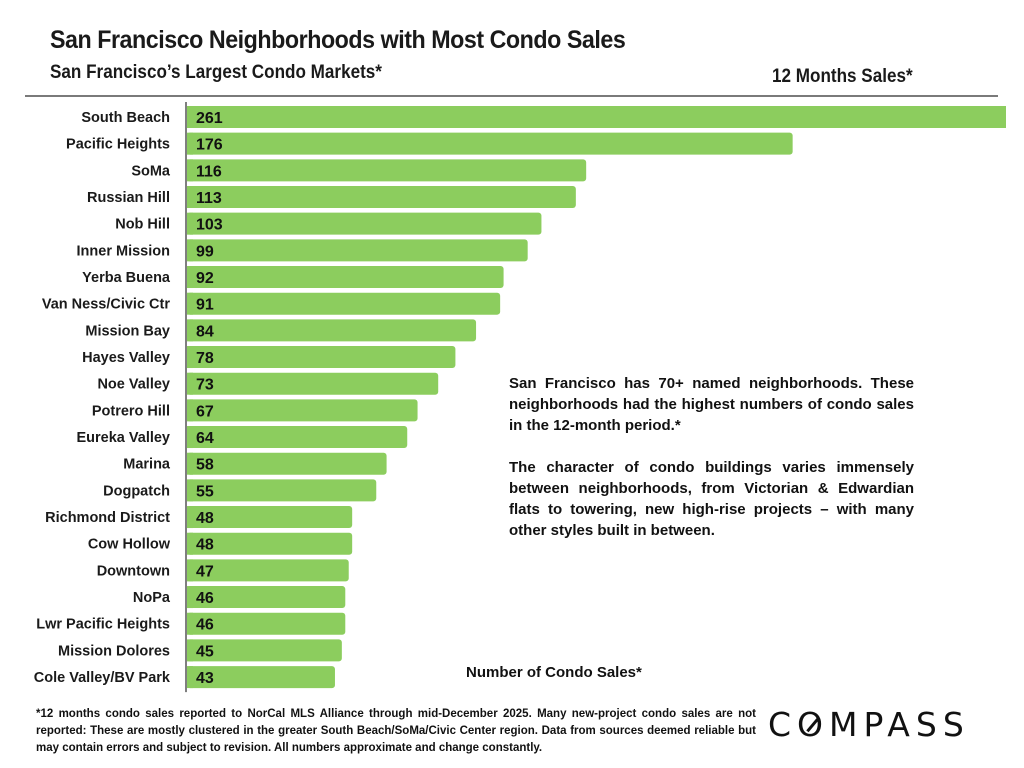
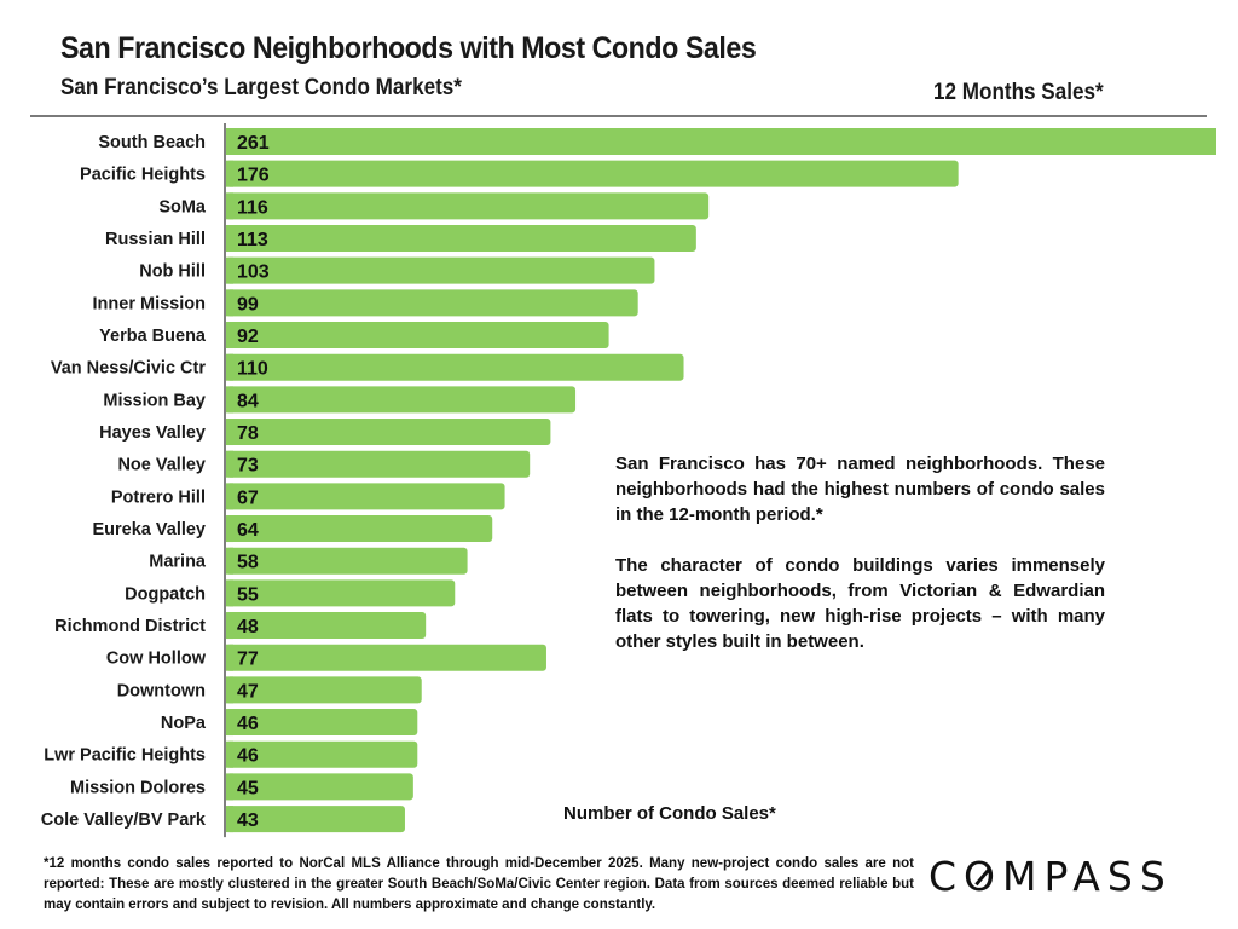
Van Ness/Civic Ctr: 91 -> 110
Cow Hollow: 48 -> 77
